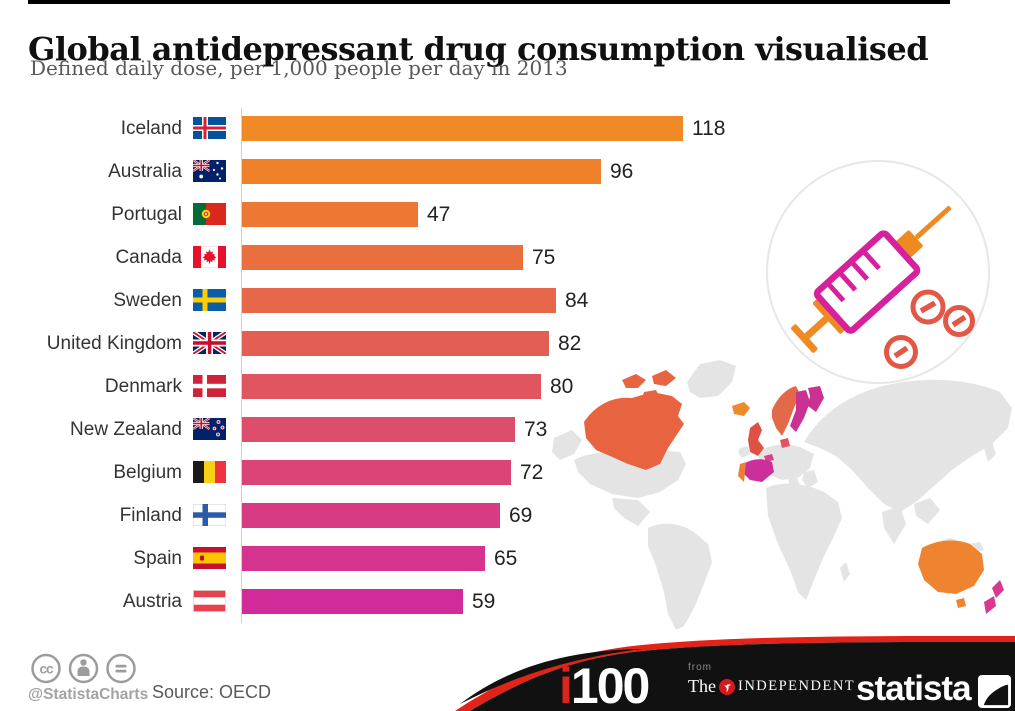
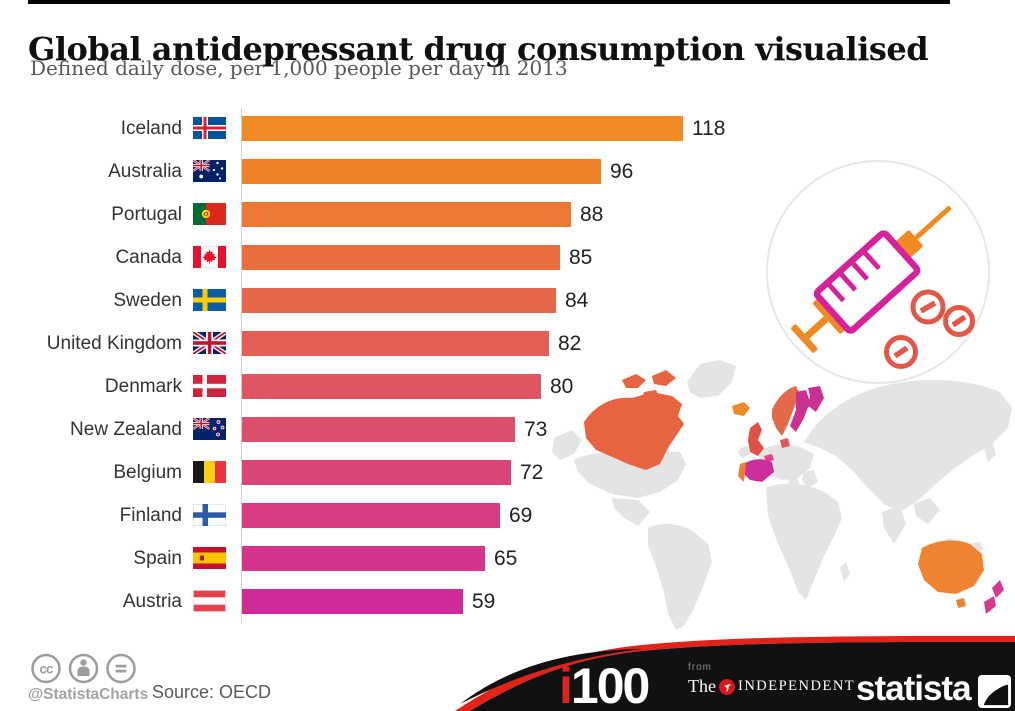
Portugal: 47 -> 88
Canada: 75 -> 85
